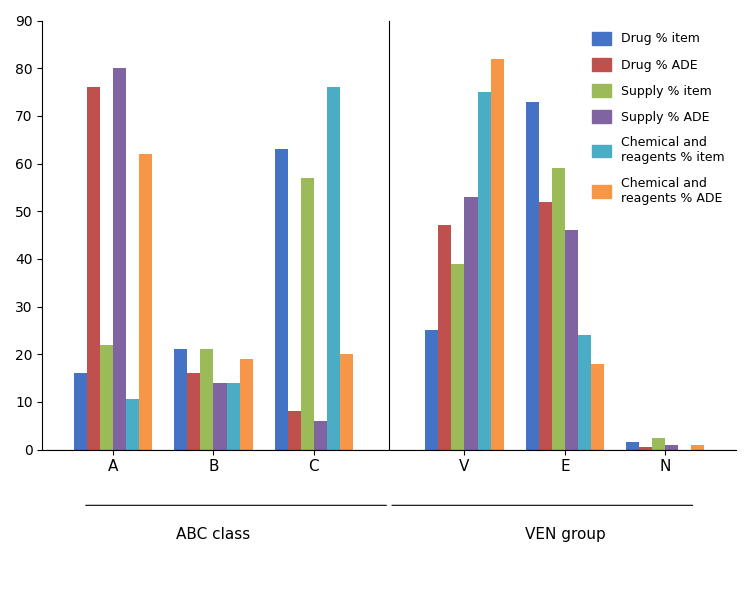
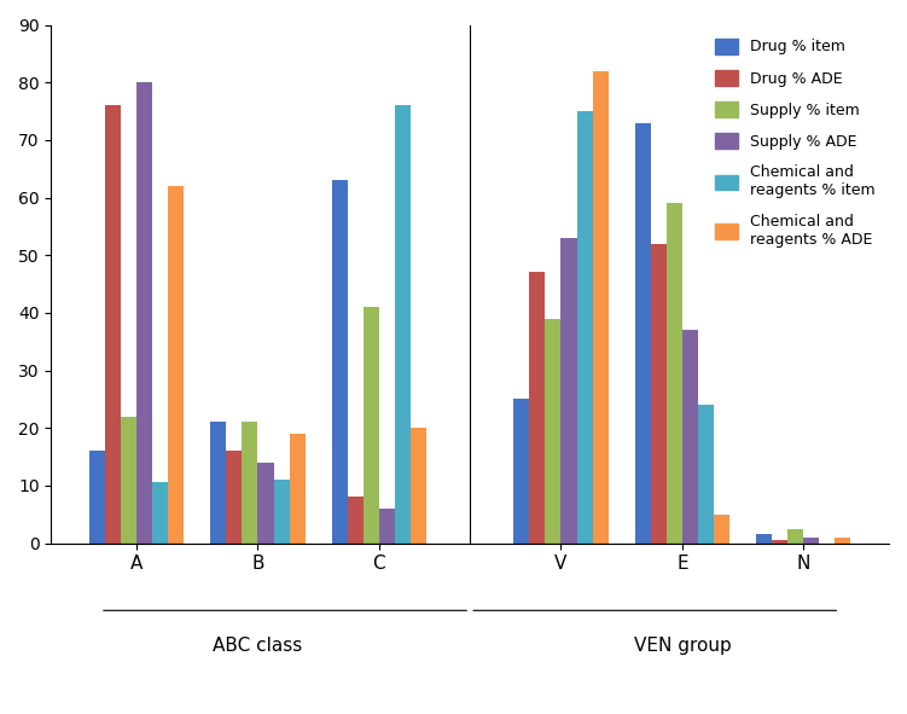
Chemical and reagents % item/B: 14.0 -> 11.0
Supply % item/C: 57.0 -> 41.0
Supply % ADE/E: 46 -> 37
Chemical and reagents % ADE/E: 18 -> 5
